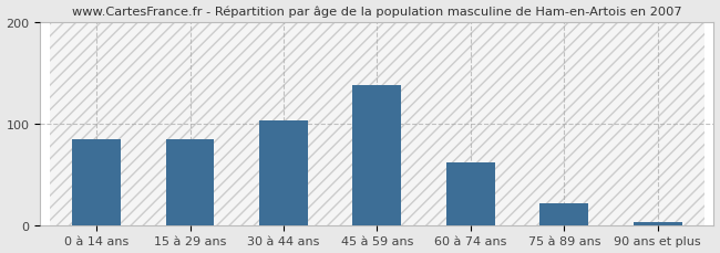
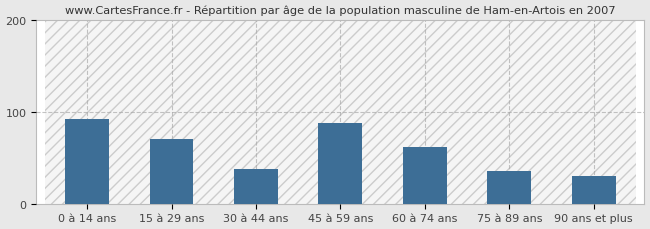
0 à 14 ans: 85 -> 92
15 à 29 ans: 85 -> 70
30 à 44 ans: 103 -> 38
45 à 59 ans: 138 -> 88
75 à 89 ans: 22 -> 36
90 ans et plus: 3 -> 30
